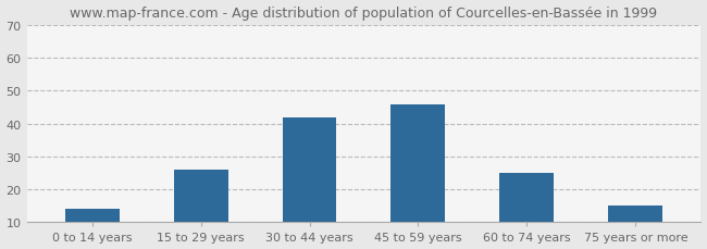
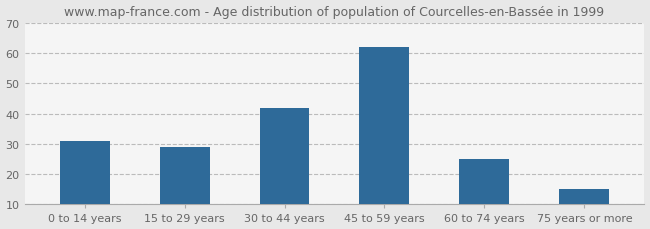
0 to 14 years: 14 -> 31
15 to 29 years: 26 -> 29
45 to 59 years: 46 -> 62
